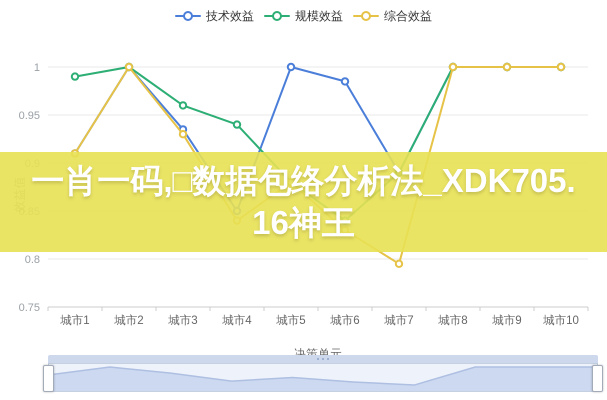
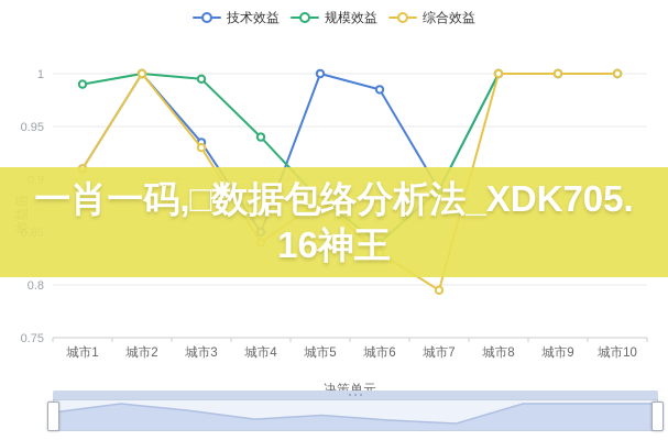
规模效益/城市3: 0.96 -> 0.99
